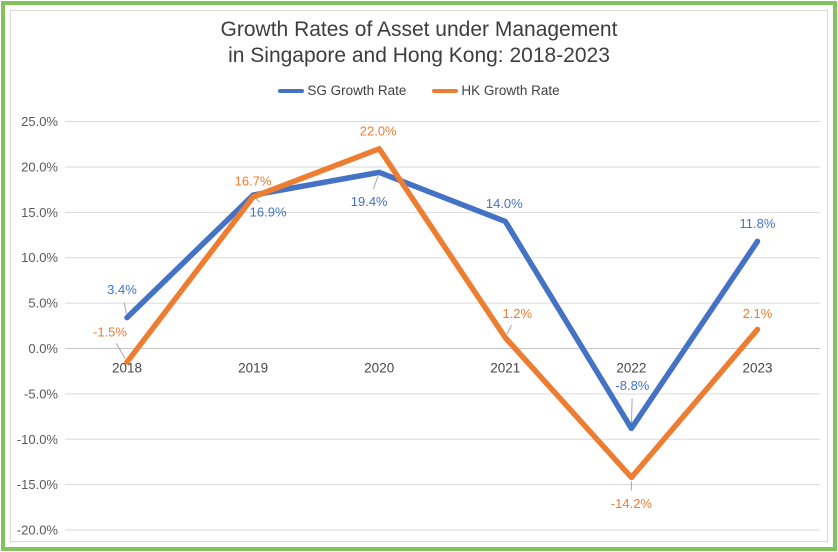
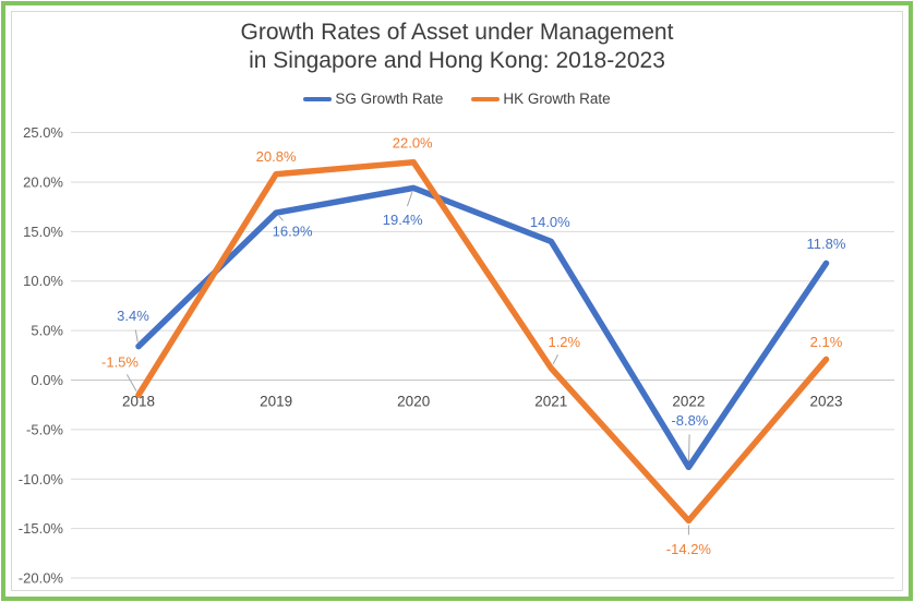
HK Growth Rate/2019: 16.7% -> 20.8%
